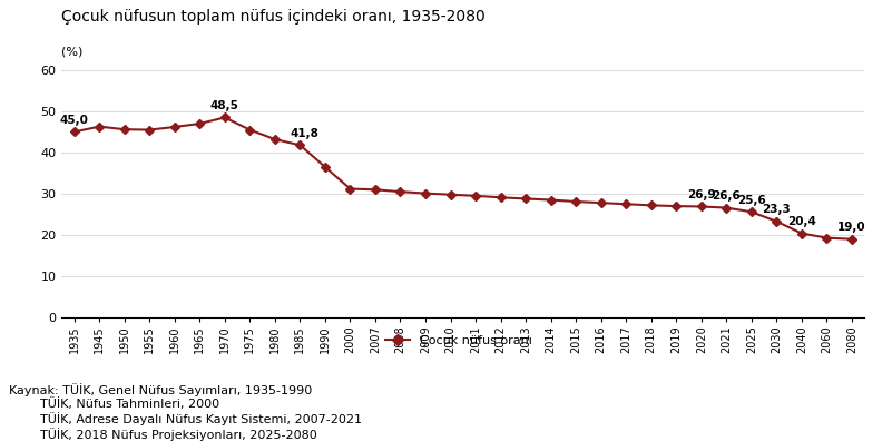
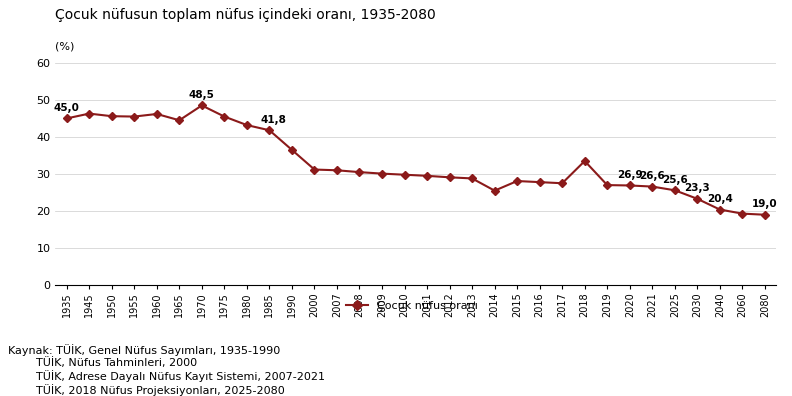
1965: 47.0 -> 44.5
2014: 28.5 -> 25.5
2018: 27.2 -> 33.5
